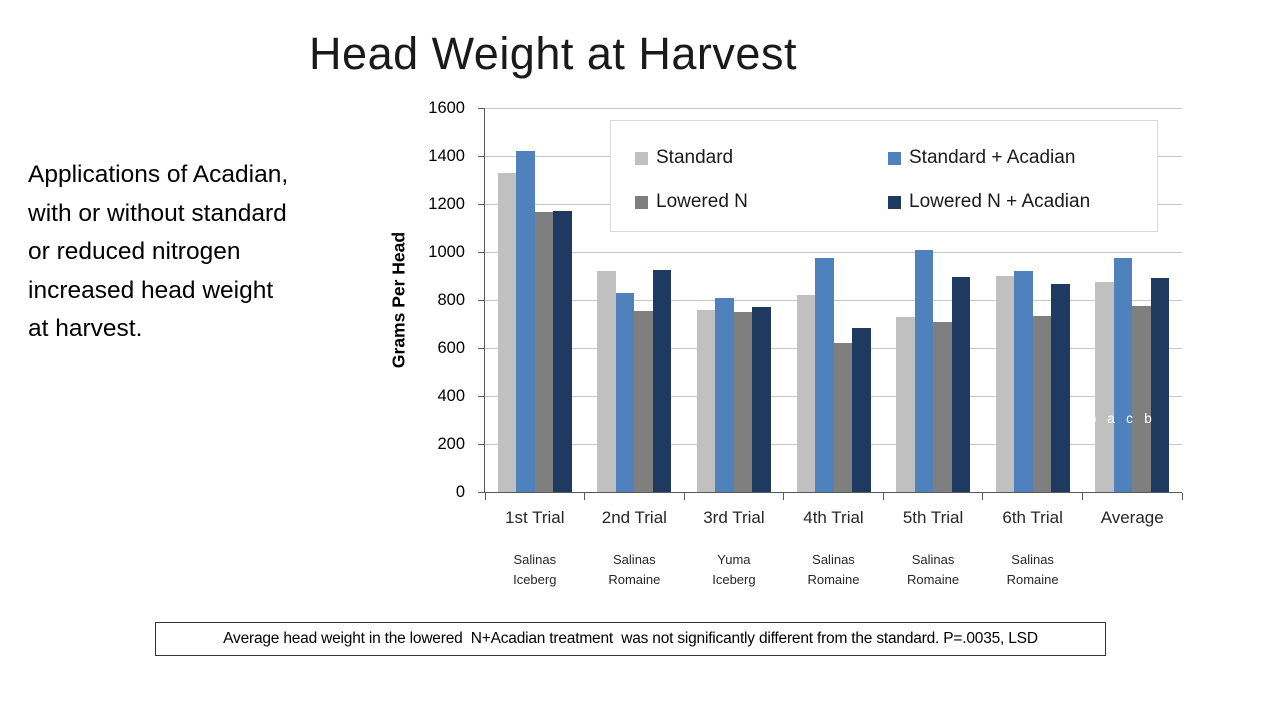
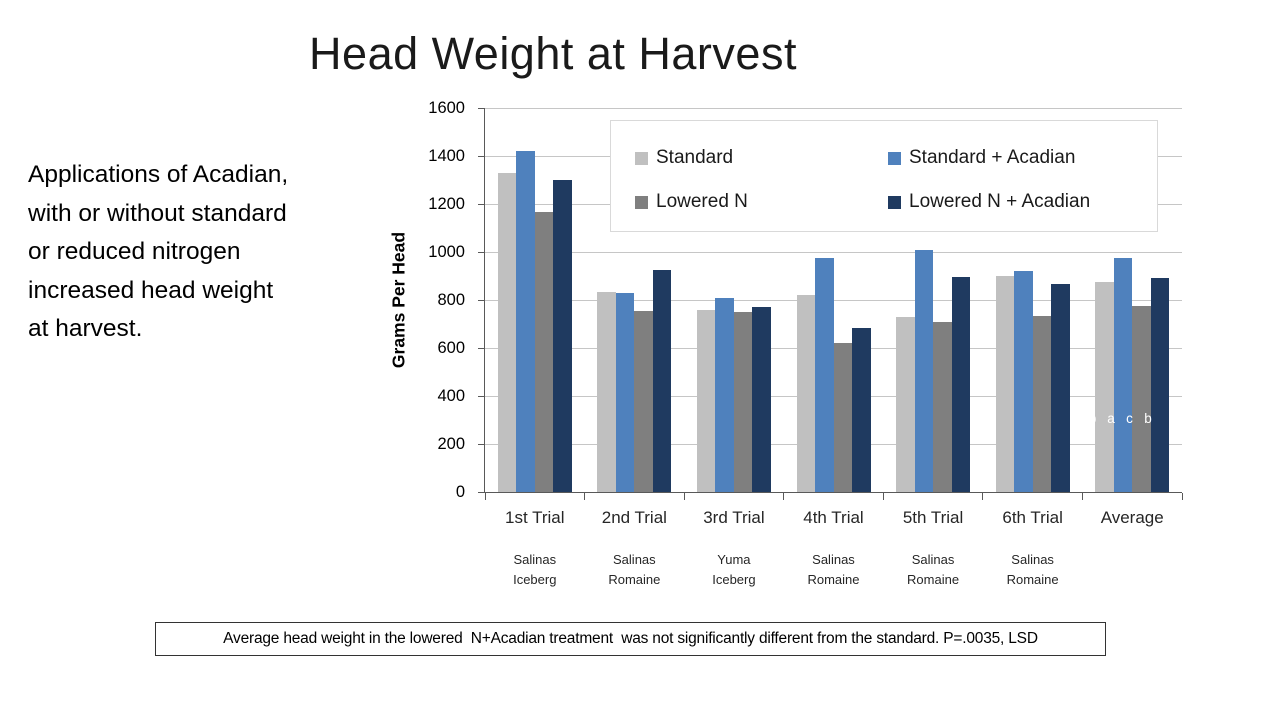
Lowered N + Acadian/1st Trial: 1170 -> 1300
Standard/2nd Trial: 920 -> 840
